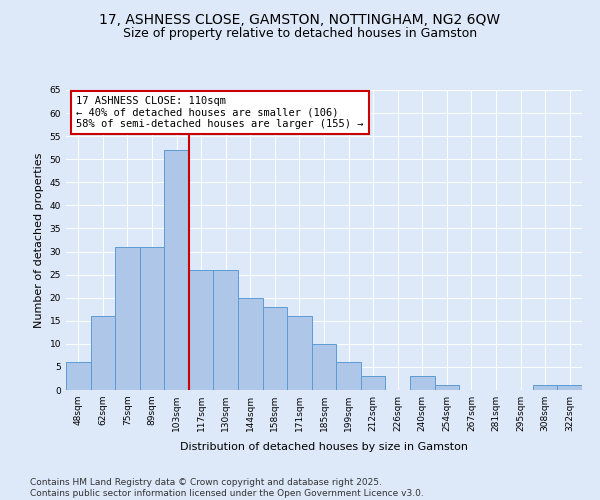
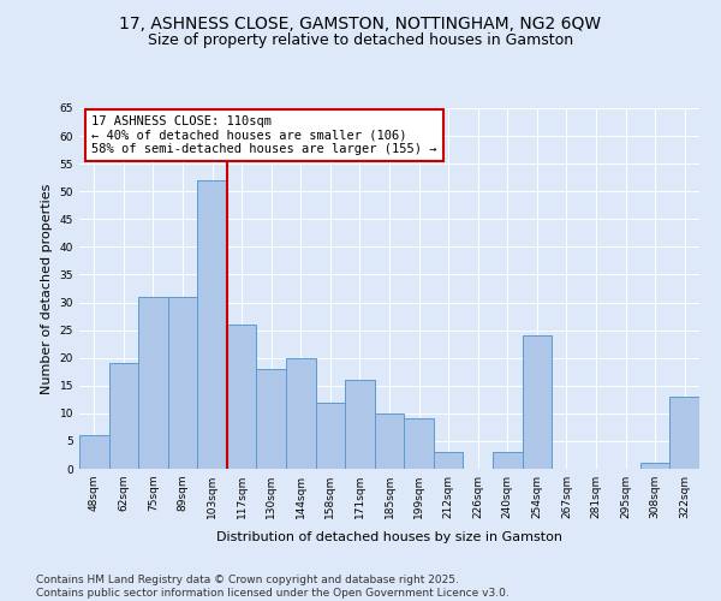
62sqm: 16 -> 19
130sqm: 26 -> 18
158sqm: 18 -> 12
199sqm: 6 -> 9
254sqm: 1 -> 24
322sqm: 1 -> 13
